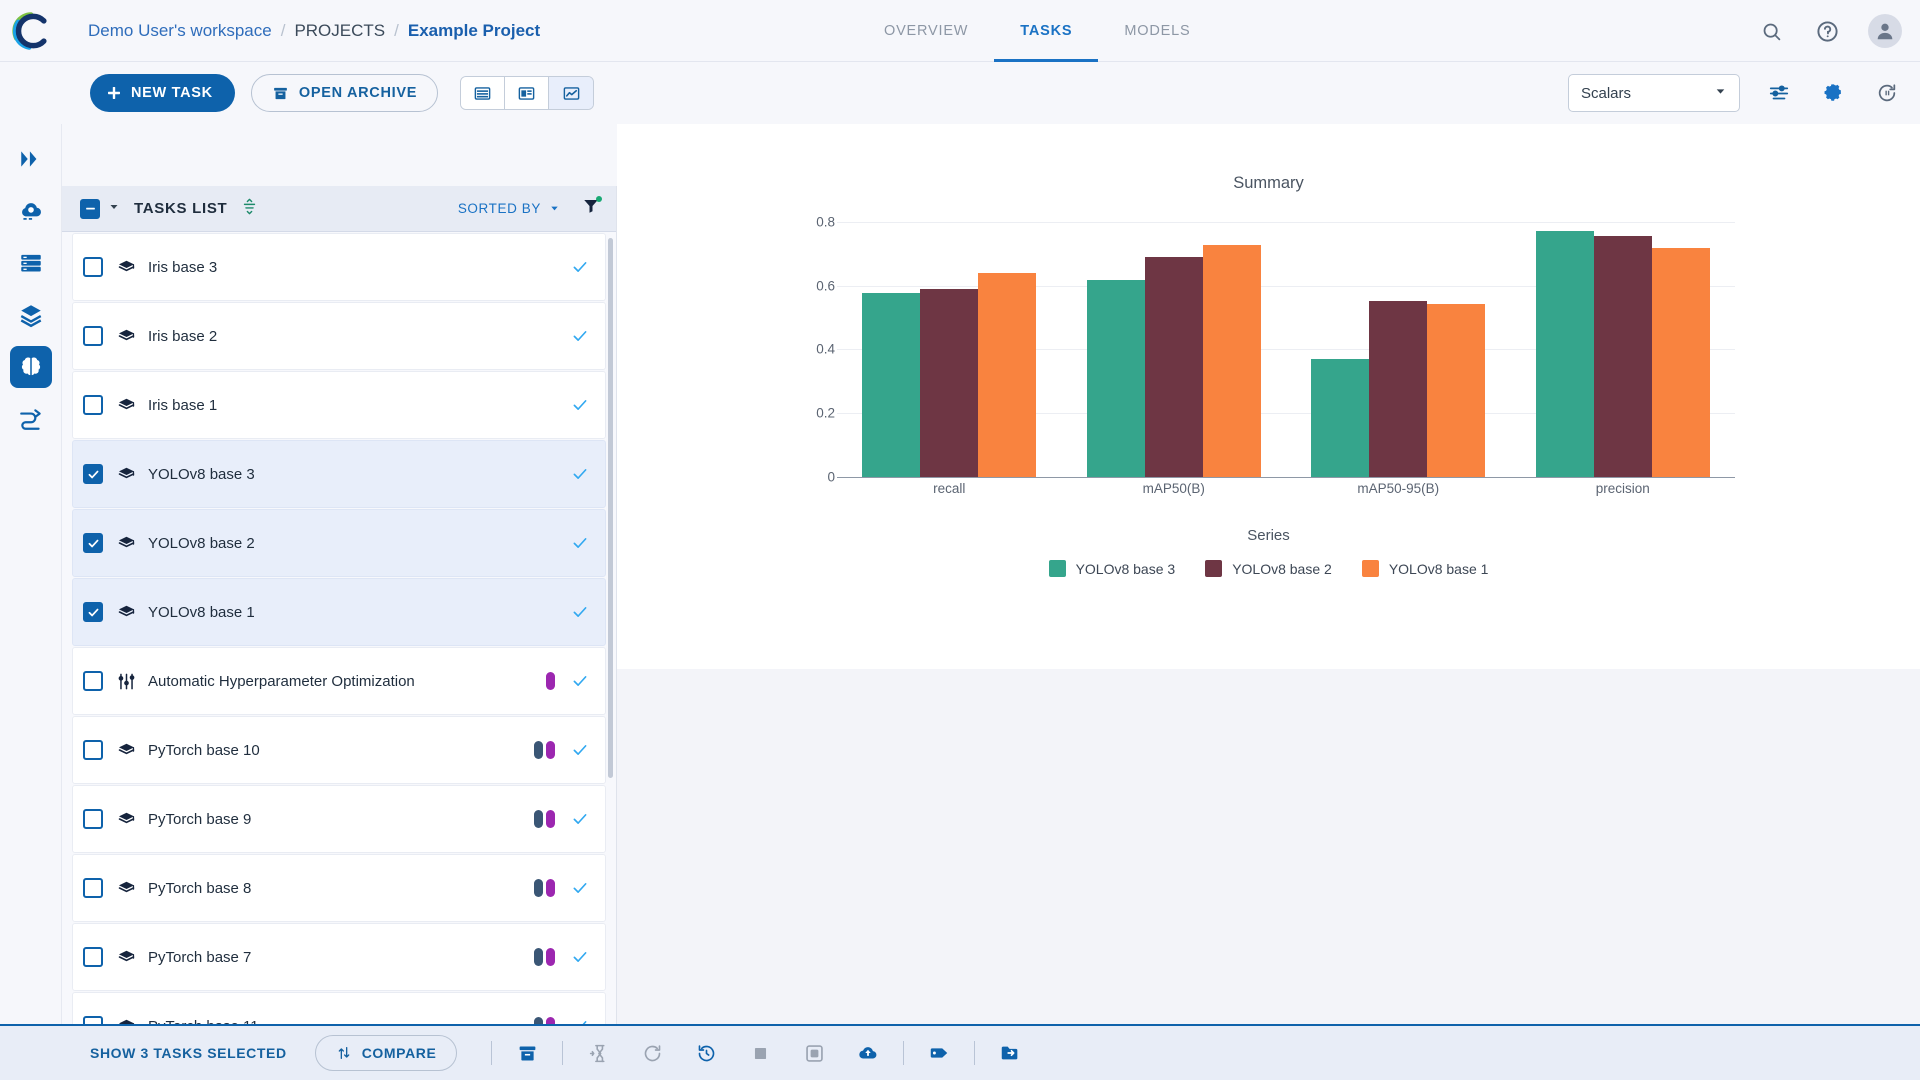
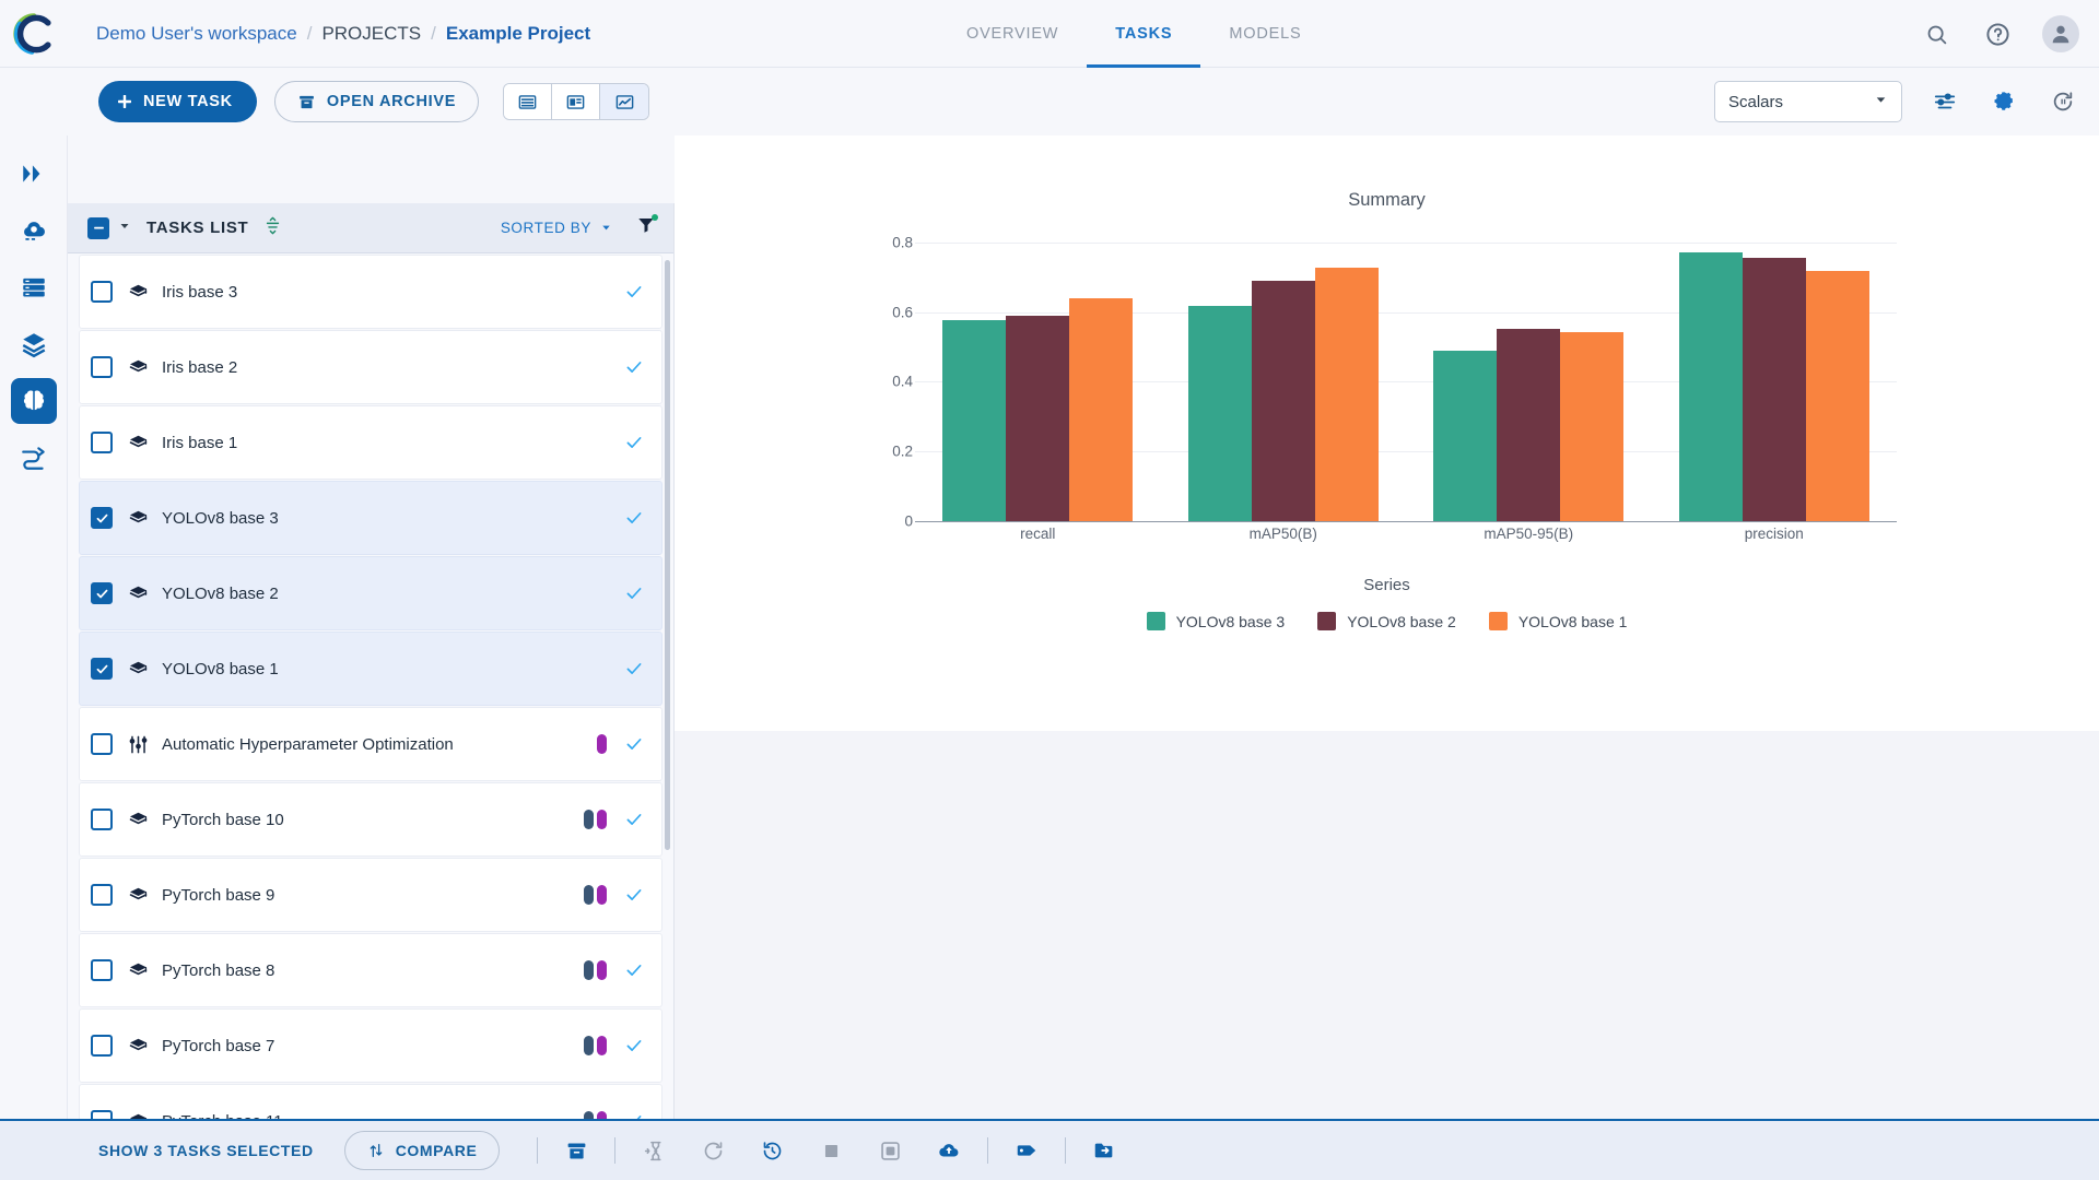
YOLOv8 base 3/mAP50-95(B): 0.37 -> 0.49
